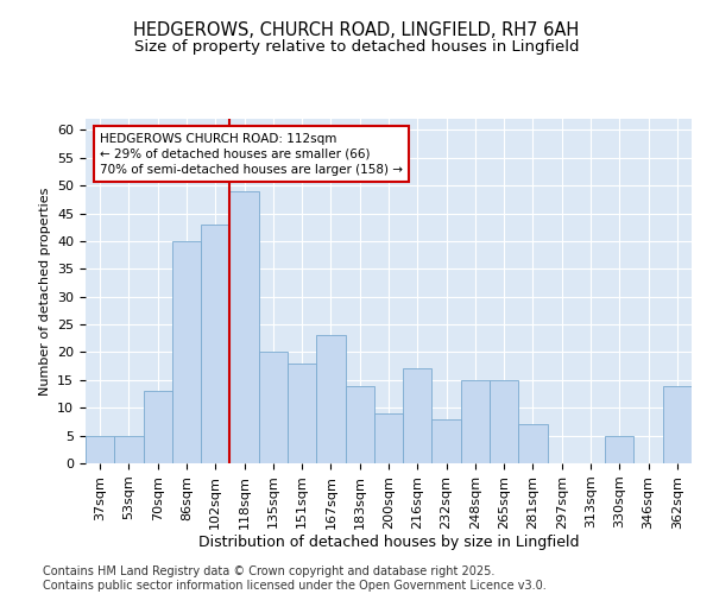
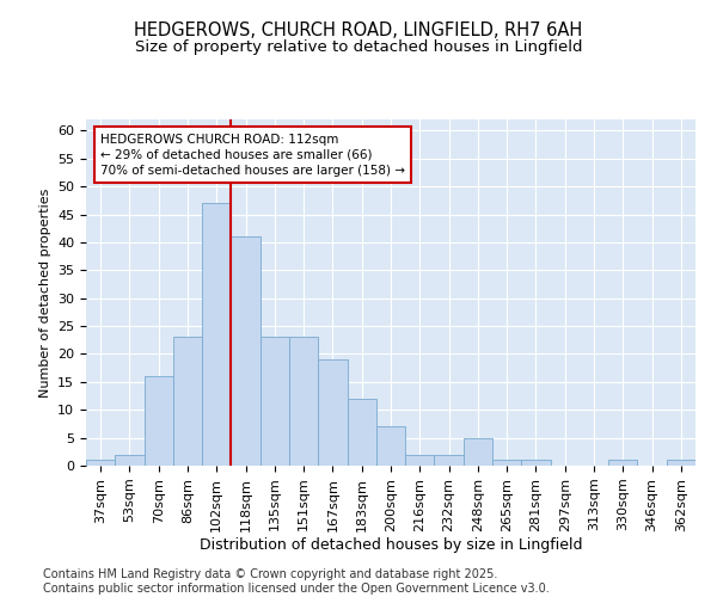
37sqm: 5 -> 1
53sqm: 5 -> 2
70sqm: 13 -> 16
86sqm: 40 -> 23
102sqm: 43 -> 47
118sqm: 49 -> 41
135sqm: 20 -> 23
151sqm: 18 -> 23
167sqm: 23 -> 19
183sqm: 14 -> 12
200sqm: 9 -> 7
216sqm: 17 -> 2
232sqm: 8 -> 2
248sqm: 15 -> 5
265sqm: 15 -> 1
281sqm: 7 -> 1
330sqm: 5 -> 1
362sqm: 14 -> 1
